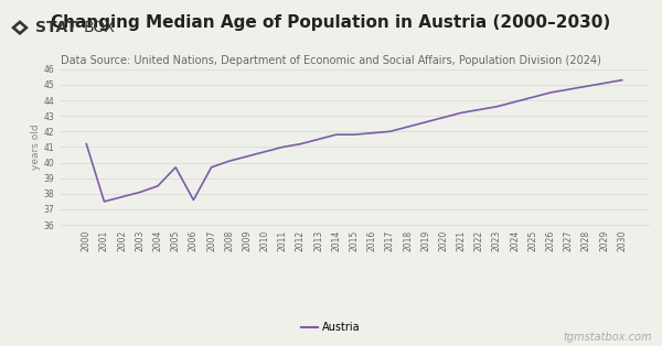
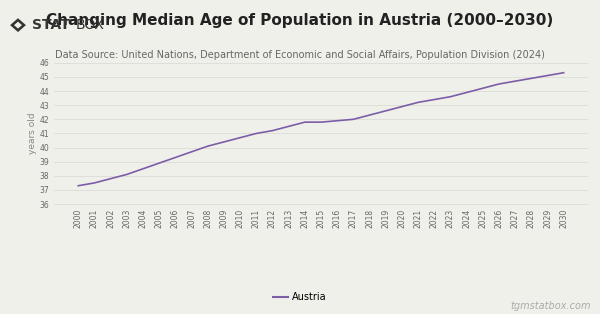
2000: 41.2 -> 37.3
2005: 39.7 -> 38.9
2006: 37.6 -> 39.3
